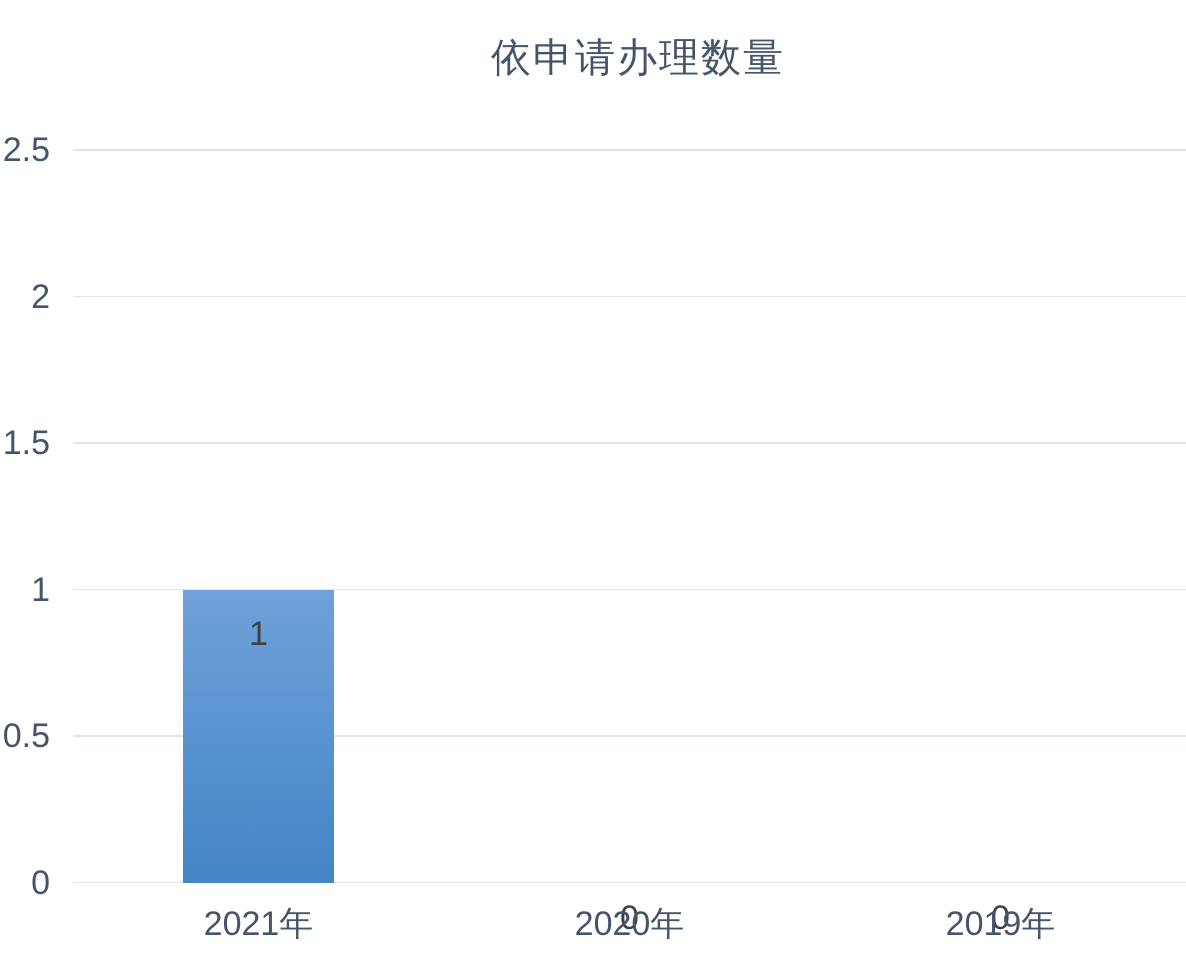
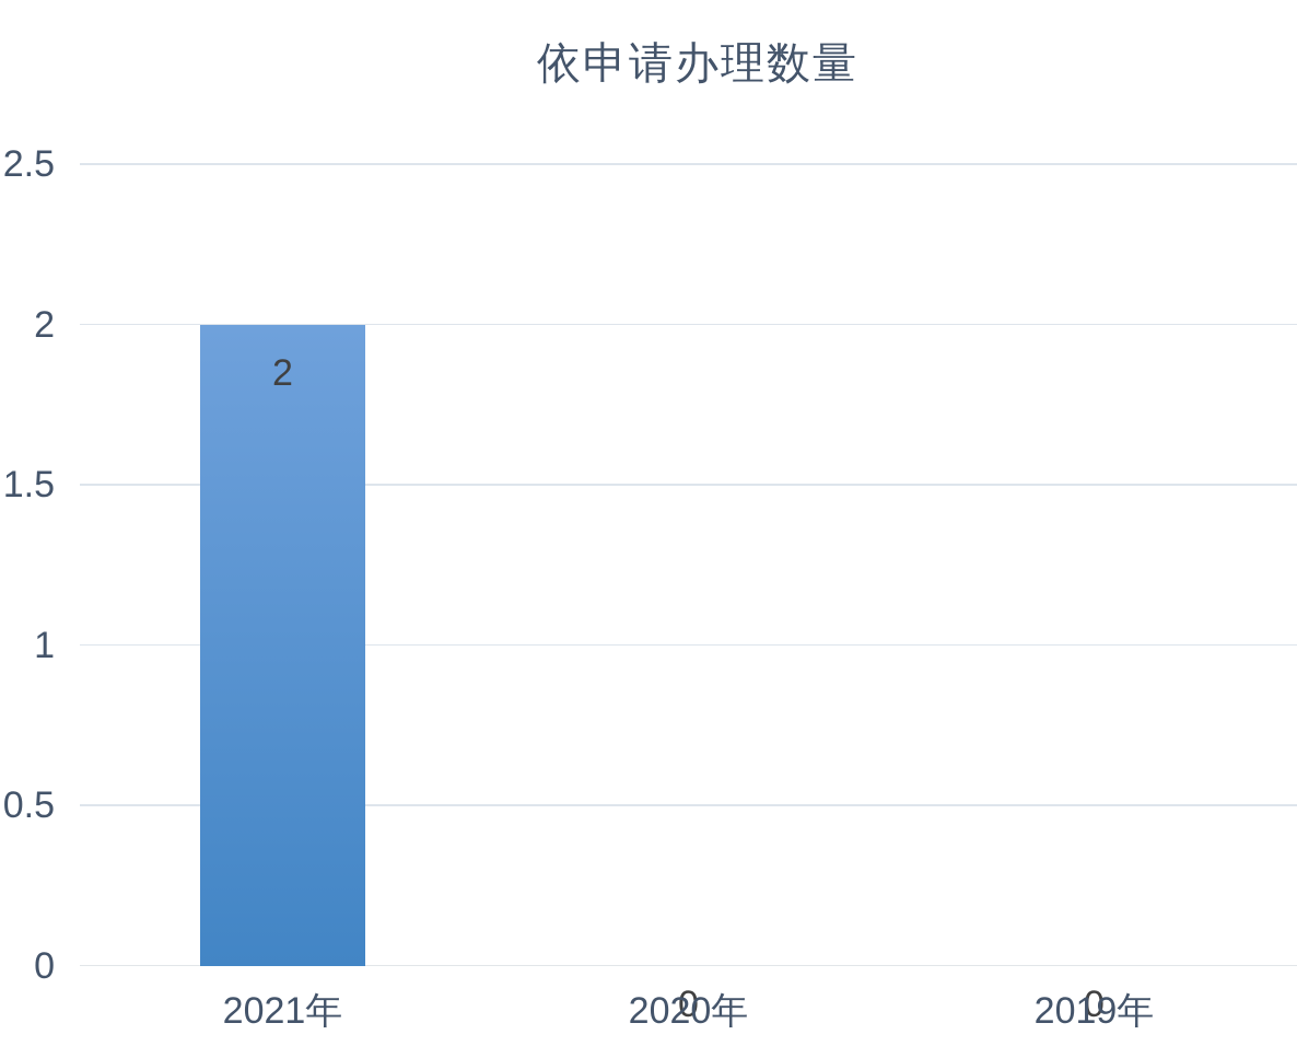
2021年: 1 -> 2
